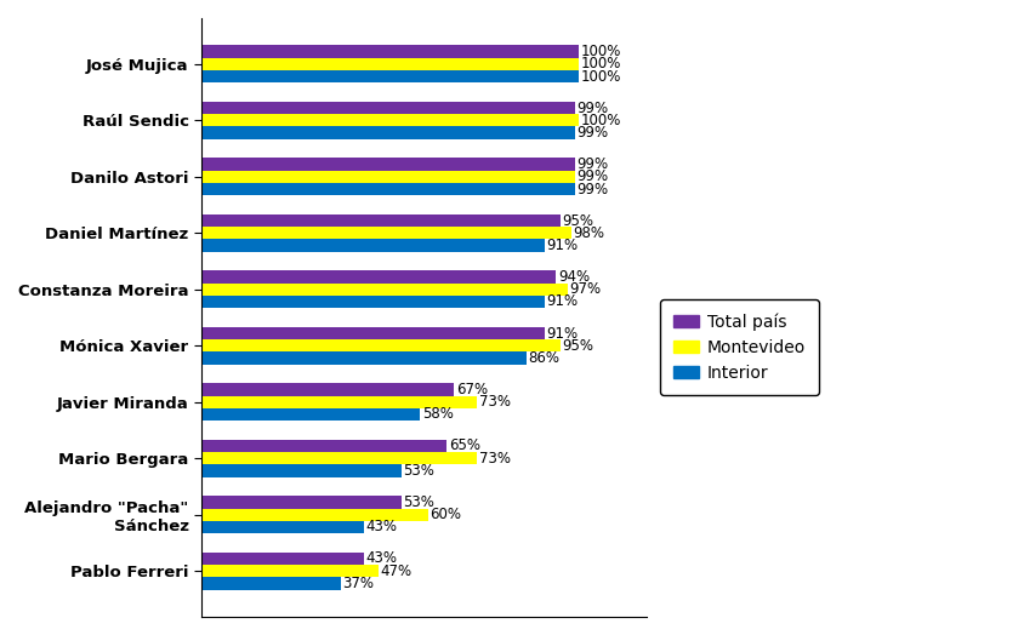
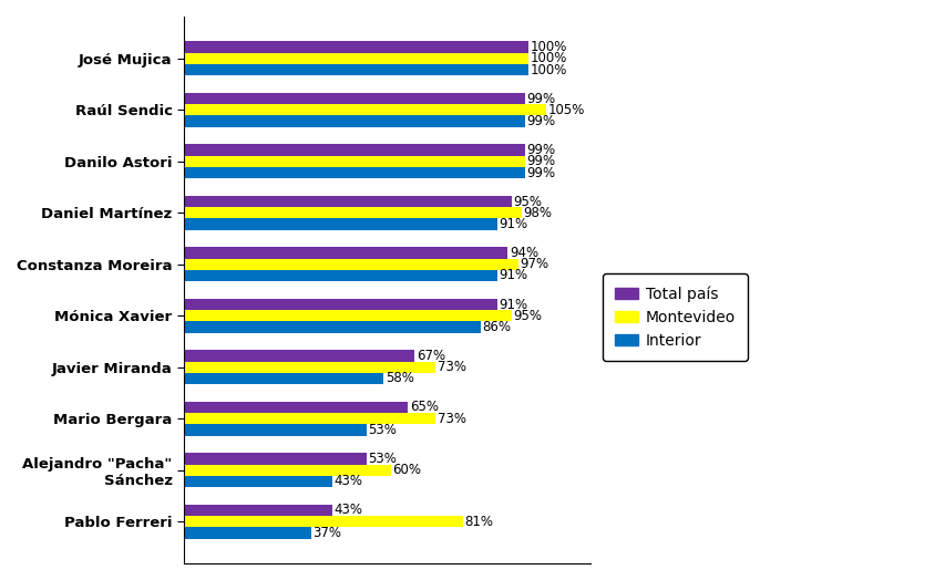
Montevideo/Raúl Sendic: 100% -> 105%
Montevideo/Pablo Ferreri: 47% -> 81%
